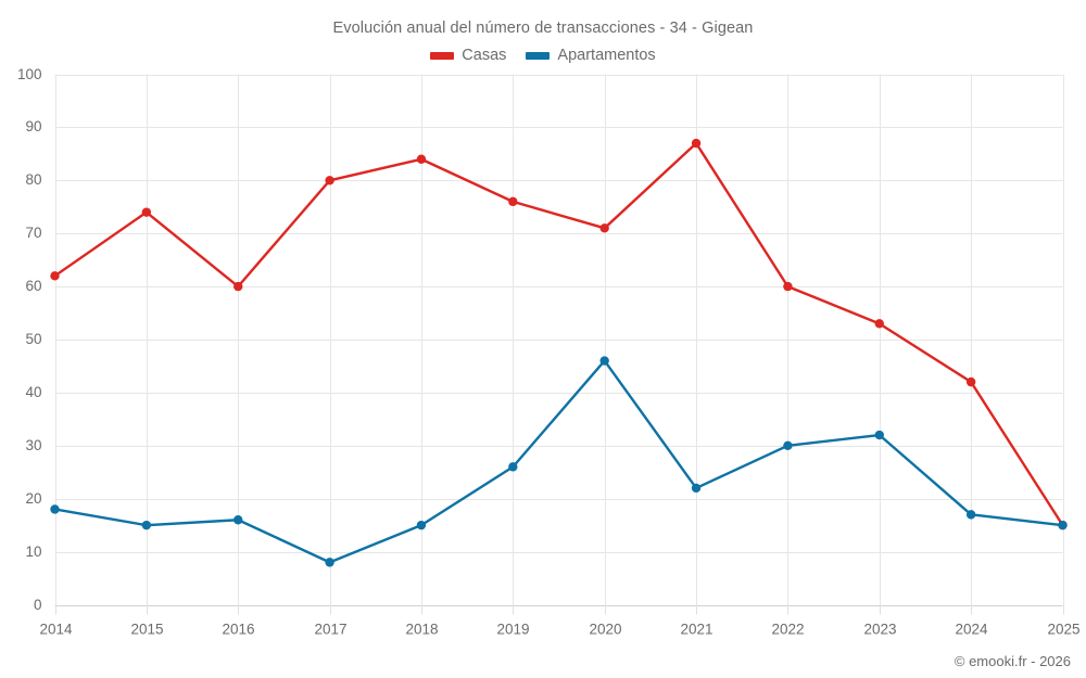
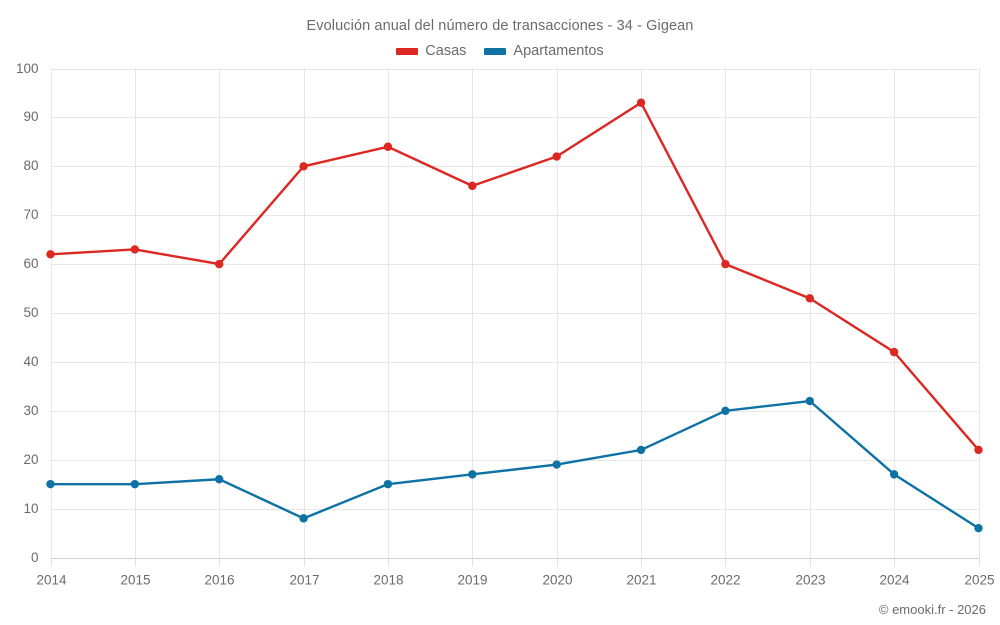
Apartamentos/2014: 18 -> 15
Casas/2015: 74 -> 63
Apartamentos/2019: 26 -> 17
Casas/2020: 71 -> 82
Apartamentos/2020: 46 -> 19
Casas/2021: 87 -> 93
Casas/2025: 15 -> 22
Apartamentos/2025: 15 -> 6
